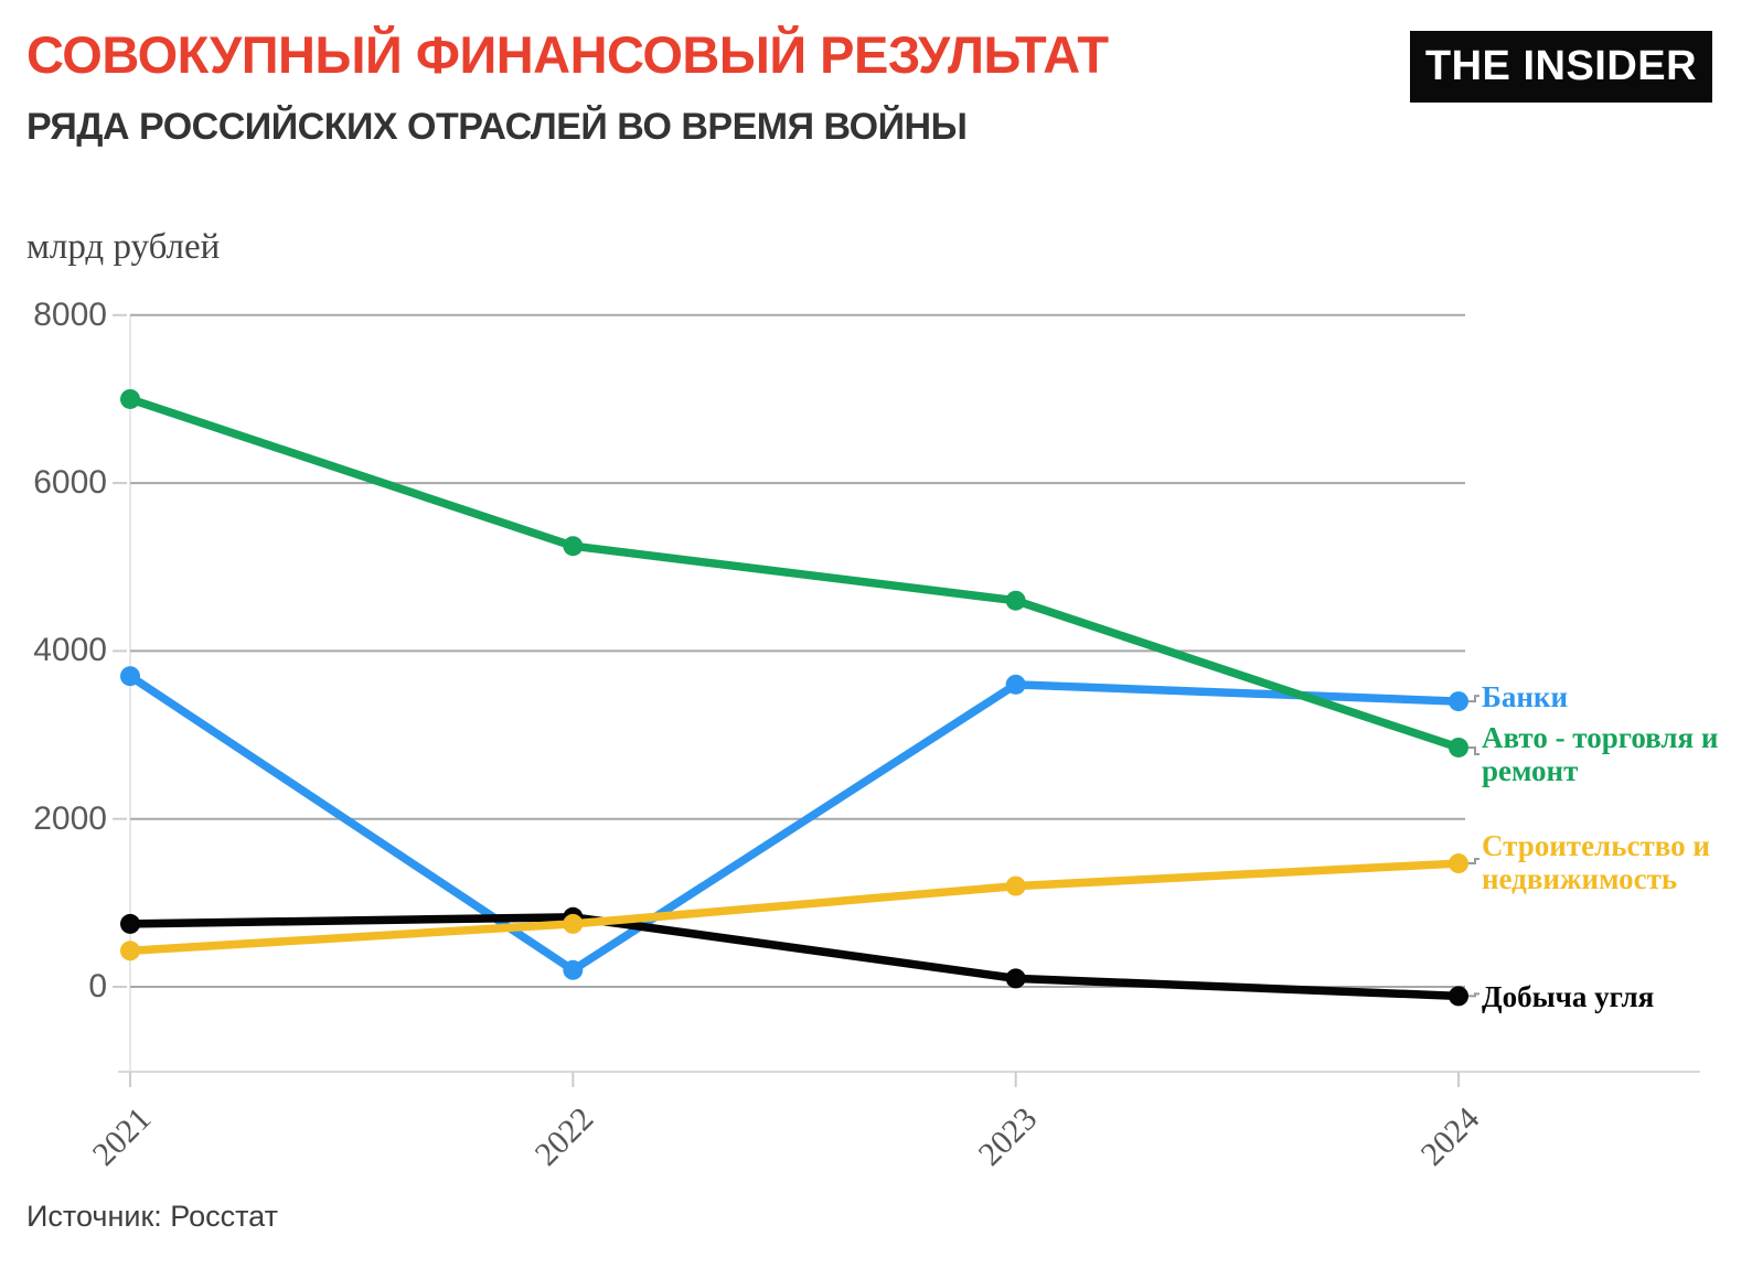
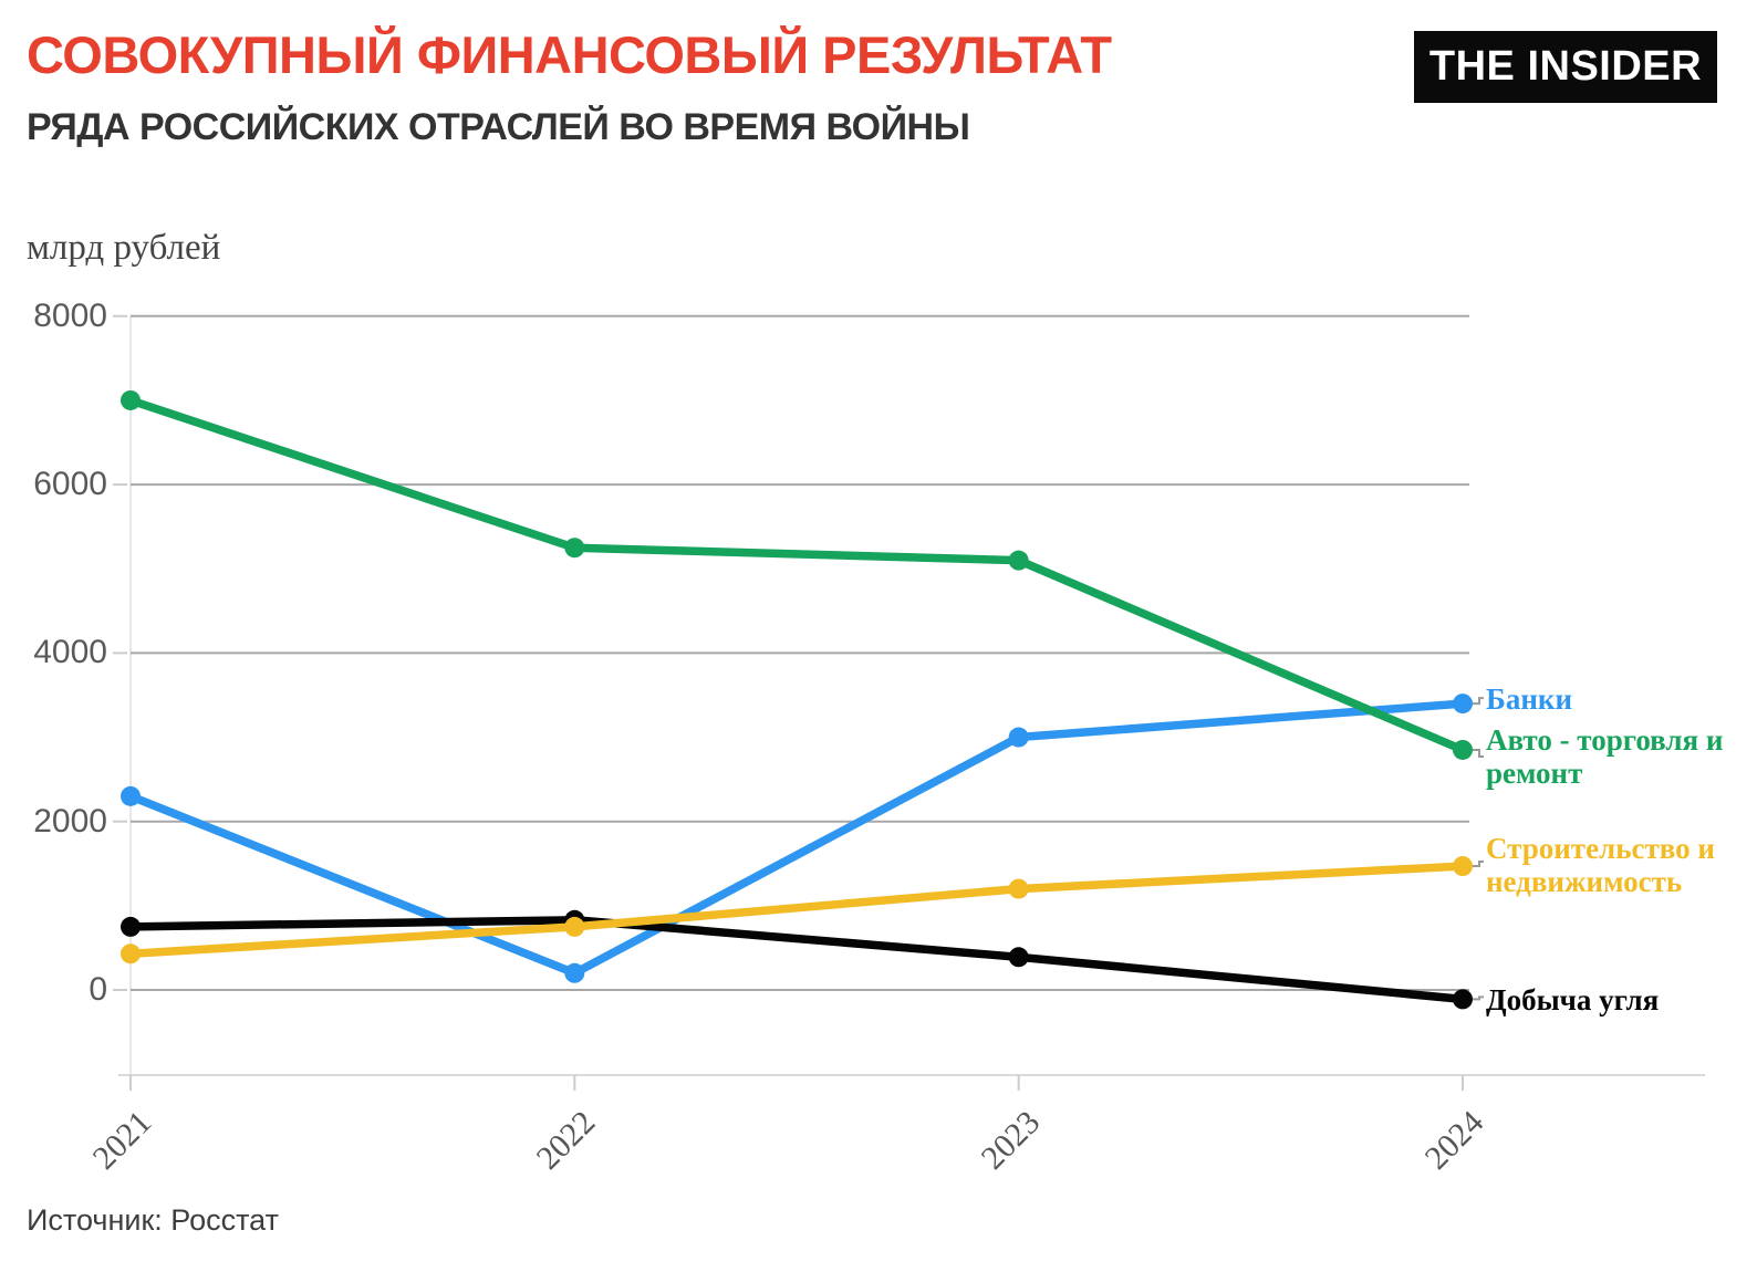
Банки/2021: 3700 -> 2300
Авто - торговля и ремонт/2023: 4600 -> 5100
Банки/2023: 3600 -> 3000
Добыча угля/2023: 100 -> 400
